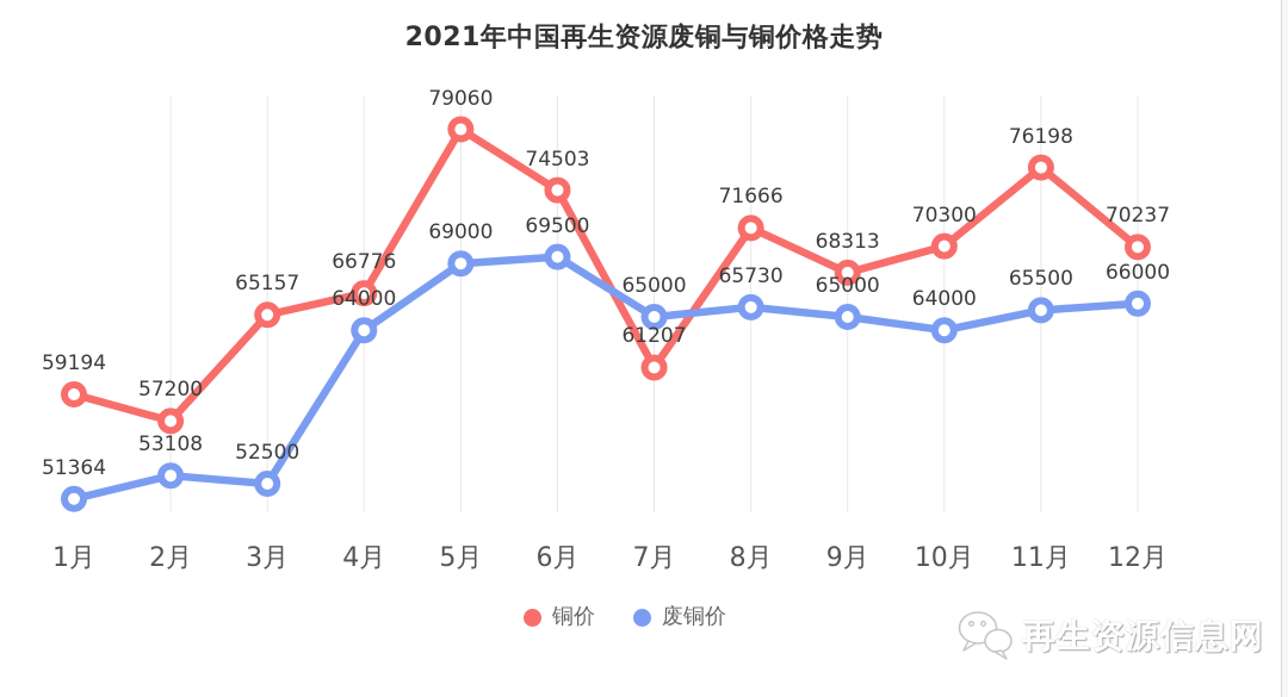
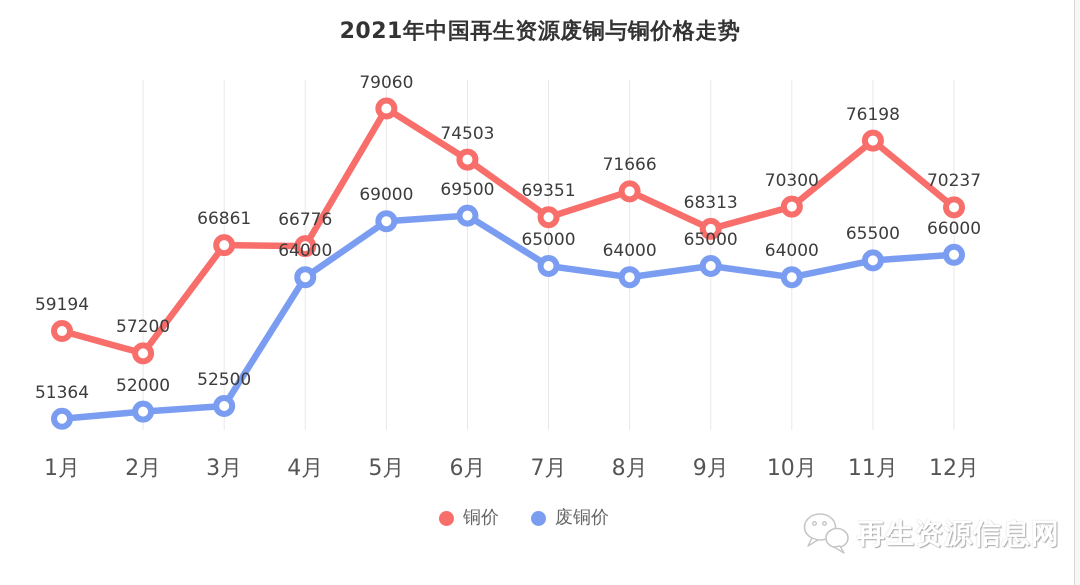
废铜价/2月: 53108 -> 52000
铜价/3月: 65157 -> 66861
铜价/7月: 61207 -> 69351
废铜价/8月: 65730 -> 64000
